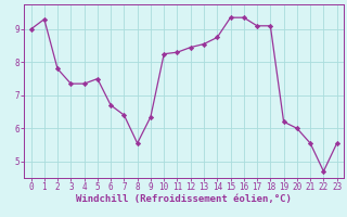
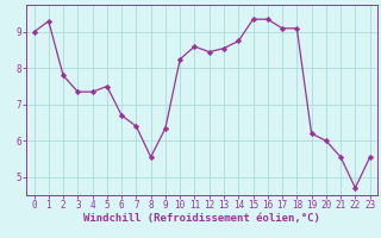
11: 8.30 -> 8.60
